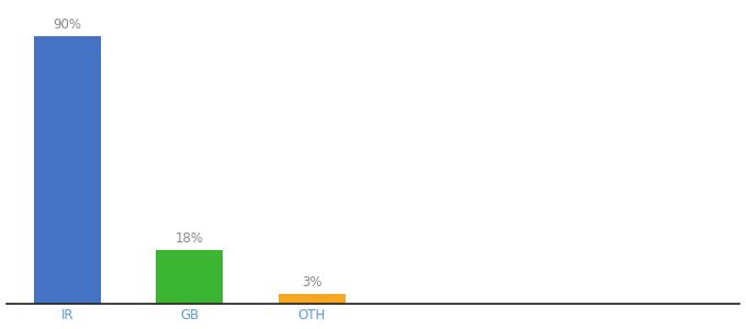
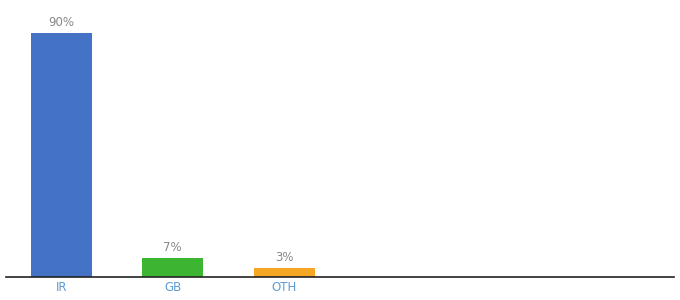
GB: 18% -> 7%
